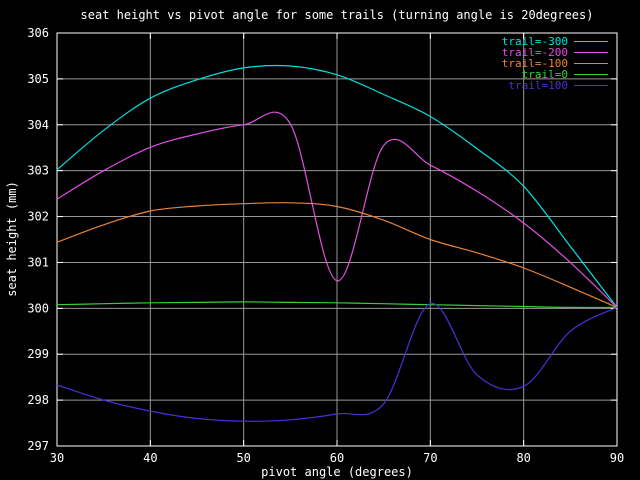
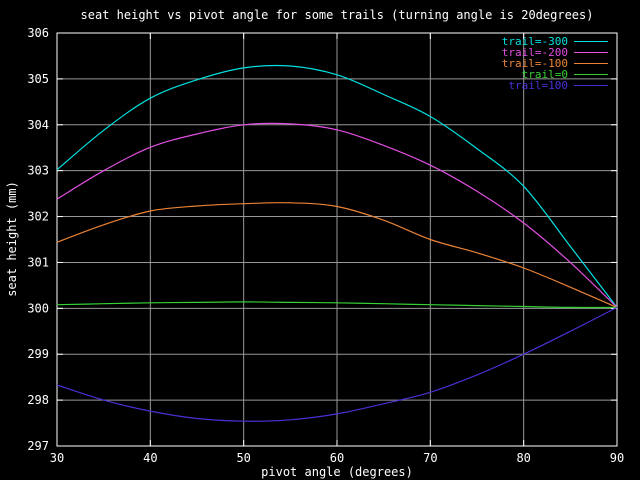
trail=-200/60: 300.6 -> 303.9
trail=100/70: 300.1 -> 298.2
trail=100/80: 298.3 -> 299.0
